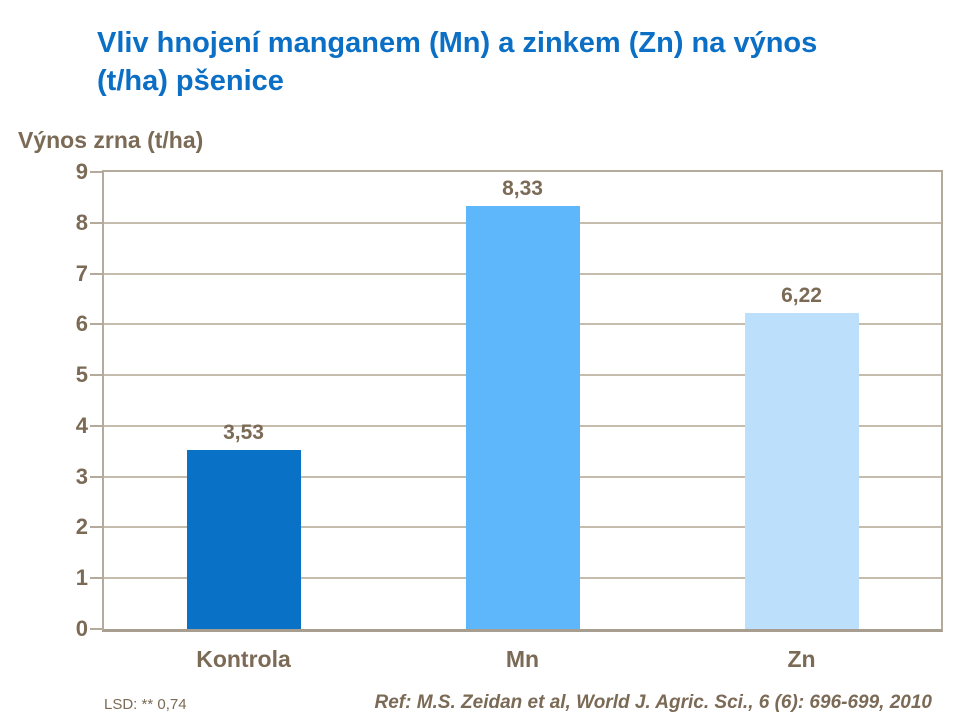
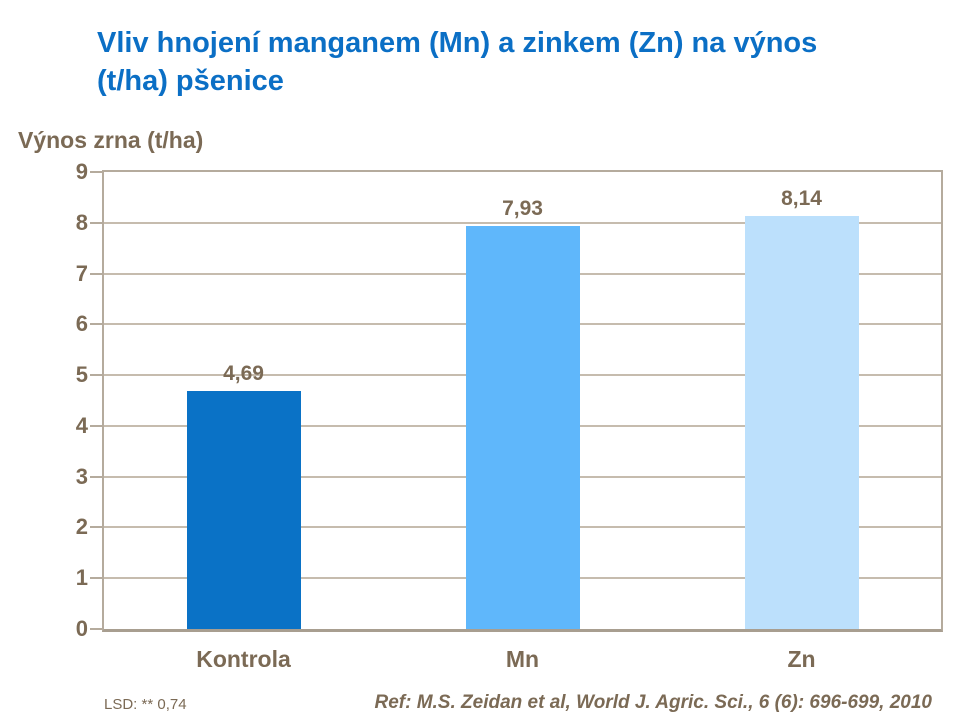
Kontrola: 3,53 -> 4,69
Mn: 8,33 -> 7,93
Zn: 6,22 -> 8,14
